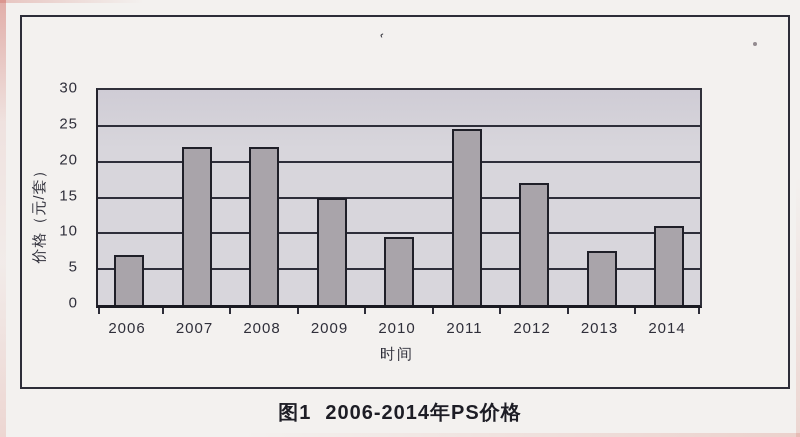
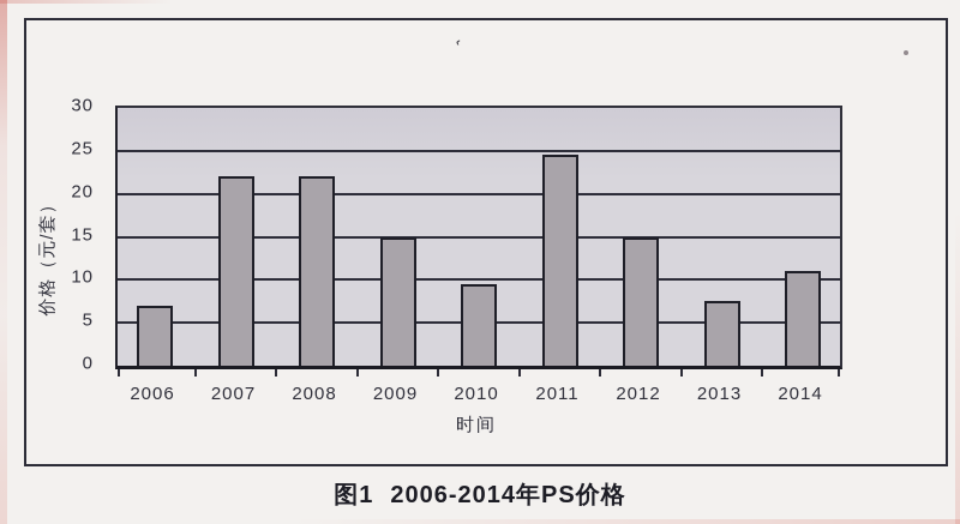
2012: 17 -> 15
